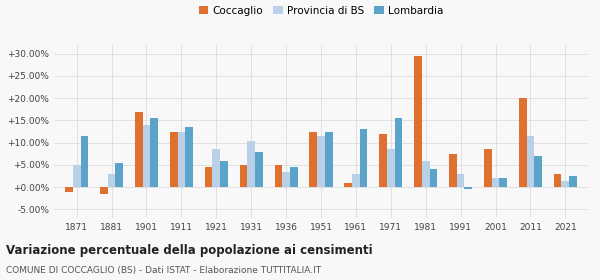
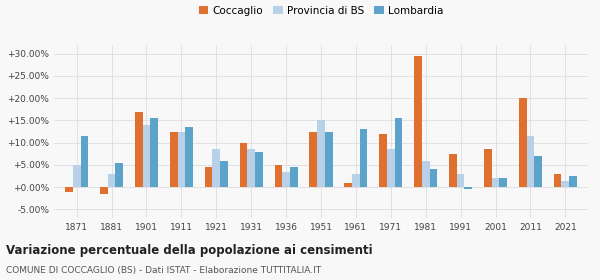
Coccaglio/1931: 5.0% -> 10.0%
Provincia di BS/1931: 10.5% -> 8.5%
Provincia di BS/1951: 11.5% -> 15.0%
